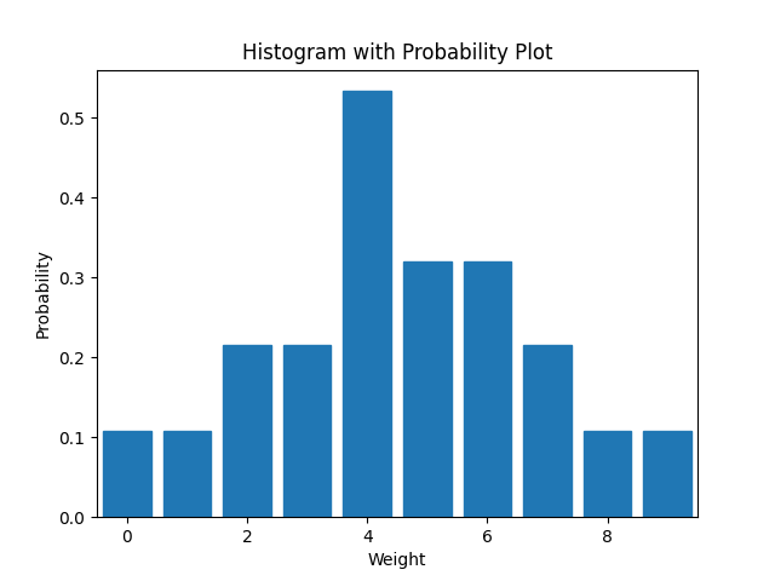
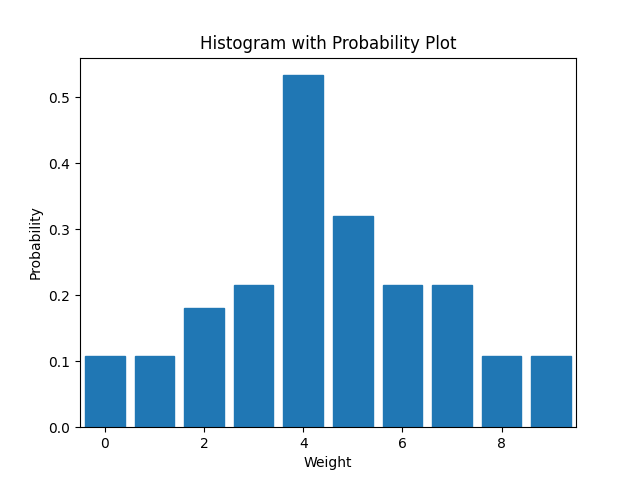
2: 0.215 -> 0.180
6: 0.320 -> 0.216
